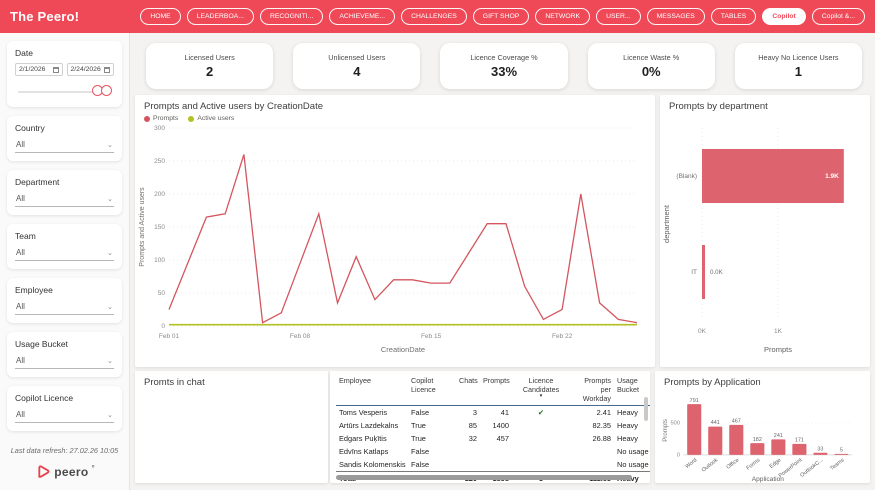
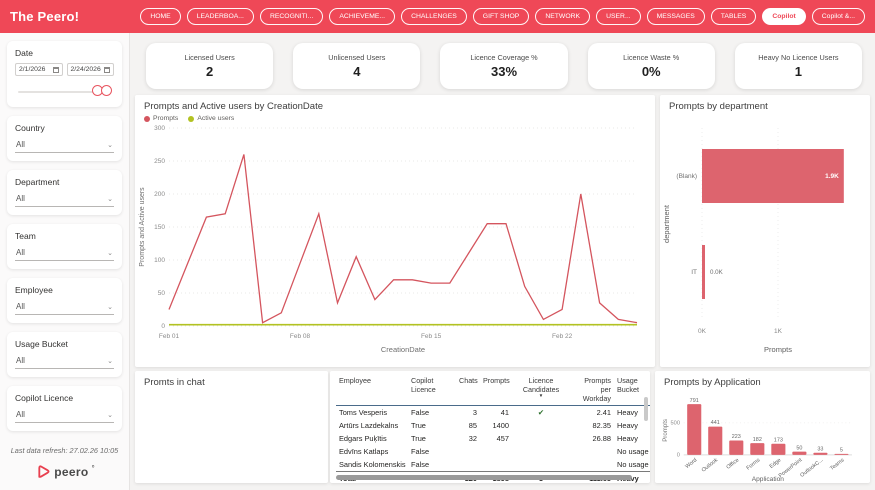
Prompts by Application/Office: 467 -> 223
Prompts by Application/Edge: 241 -> 173
Prompts by Application/PowerPoint: 171 -> 50
